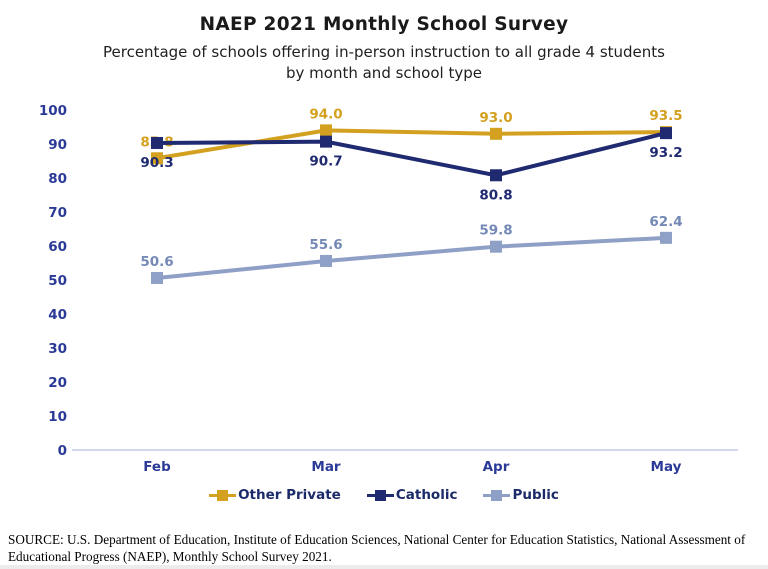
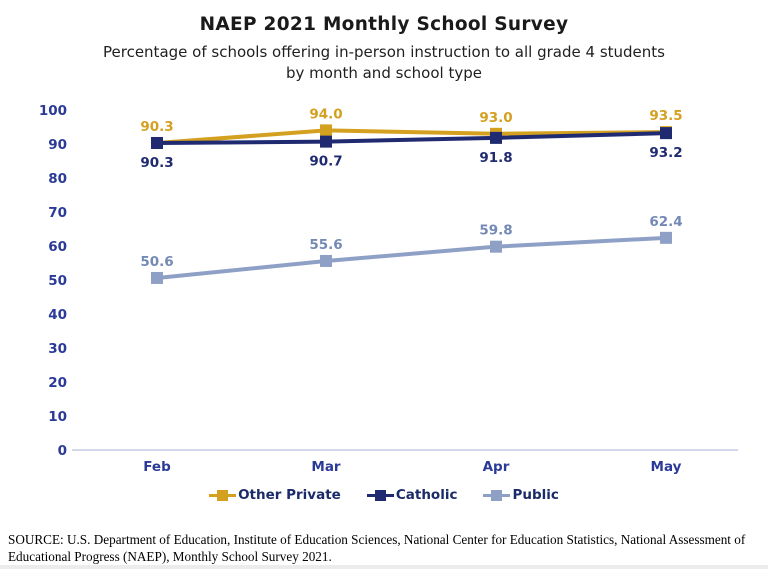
Other Private/Feb: 85.8 -> 90.3
Catholic/Apr: 80.8 -> 91.8
